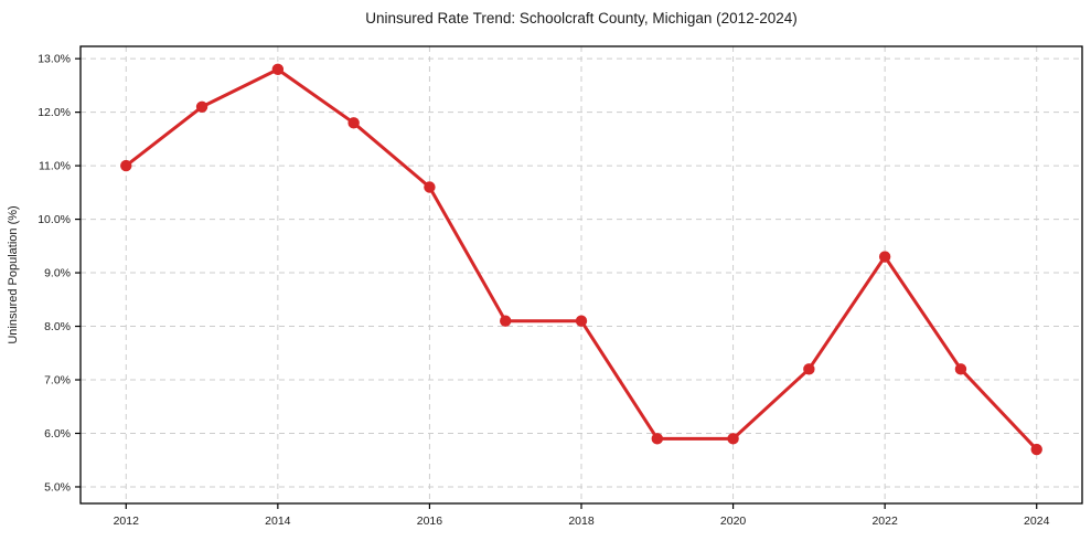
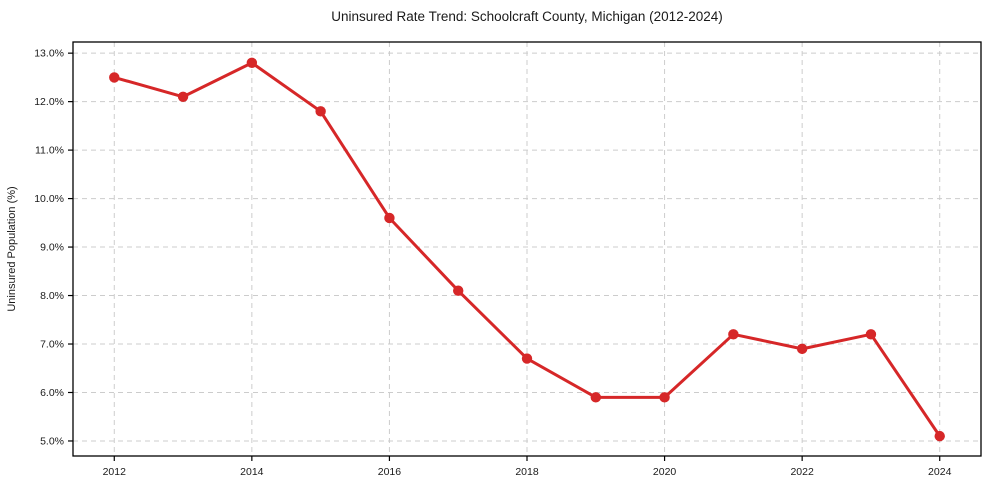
2012: 11.0% -> 12.5%
2016: 10.6% -> 9.6%
2018: 8.1% -> 6.7%
2022: 9.3% -> 6.9%
2024: 5.7% -> 5.1%
